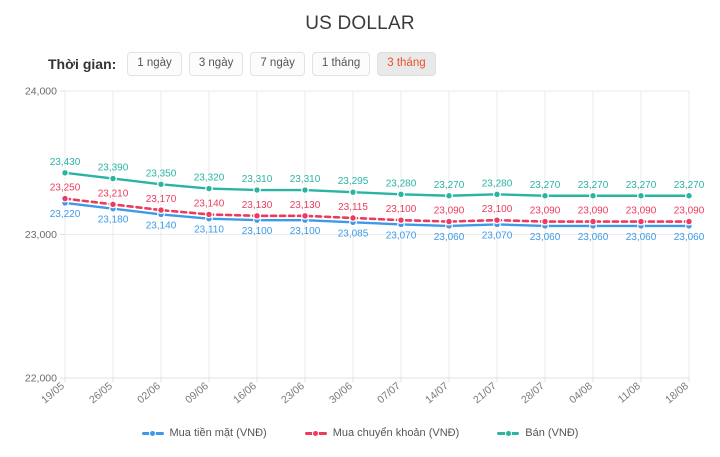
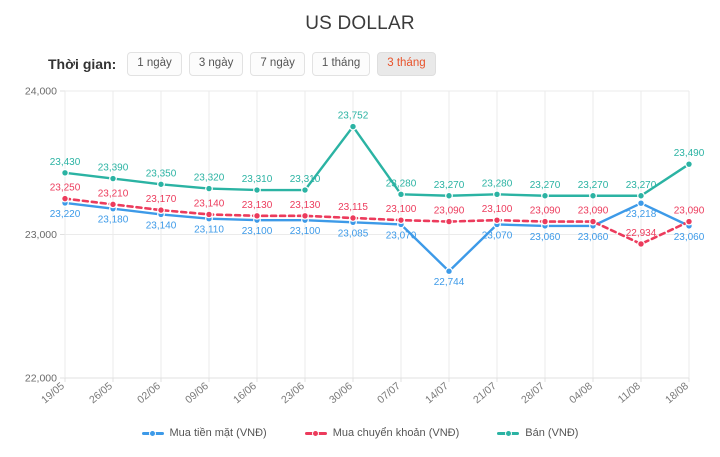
Bán (VNĐ)/30/06: 23,295 -> 23,752
Mua tiền mặt (VNĐ)/14/07: 23,060 -> 22,744
Mua tiền mặt (VNĐ)/11/08: 23,060 -> 23,218
Mua chuyển khoản (VNĐ)/11/08: 23,090 -> 22,934
Bán (VNĐ)/18/08: 23,270 -> 23,490
